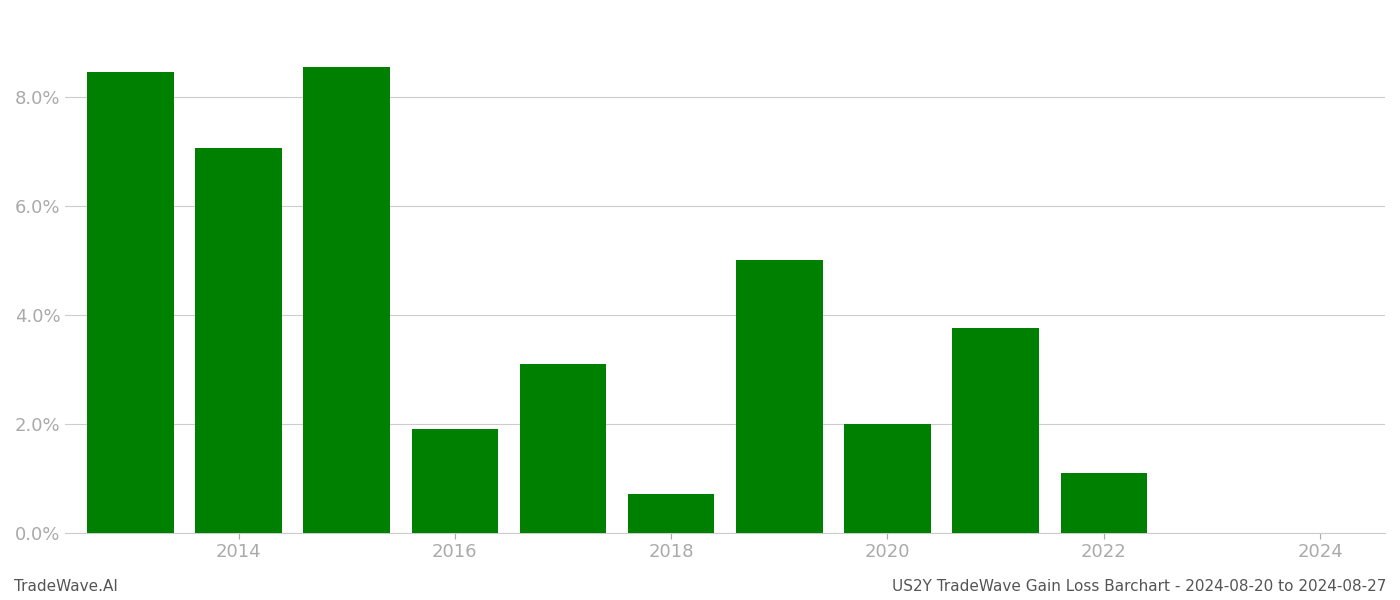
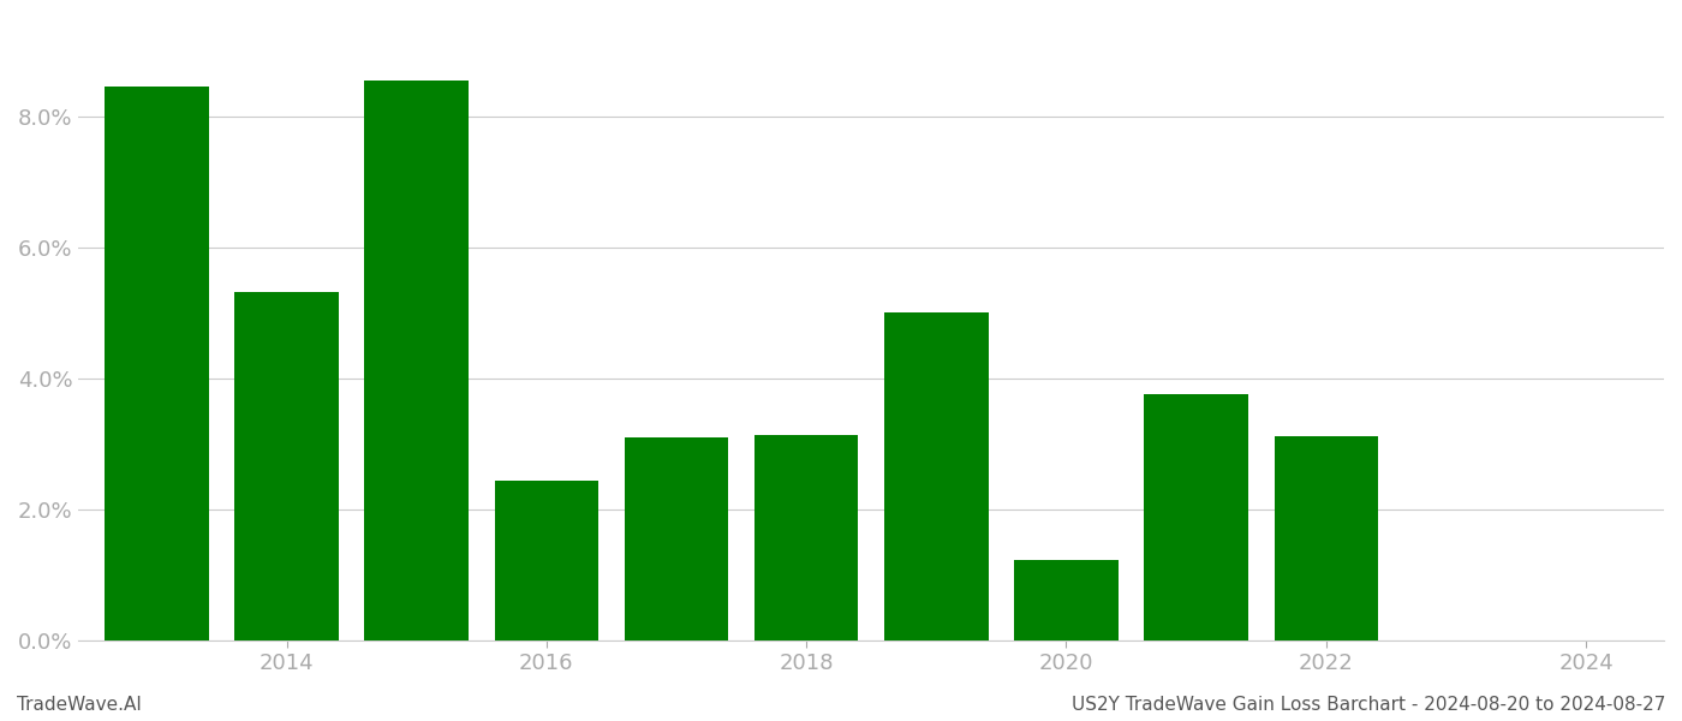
2014: 7.05% -> 5.32%
2016: 1.90% -> 2.44%
2018: 0.70% -> 3.14%
2020: 2.00% -> 1.22%
2022: 1.10% -> 3.12%
